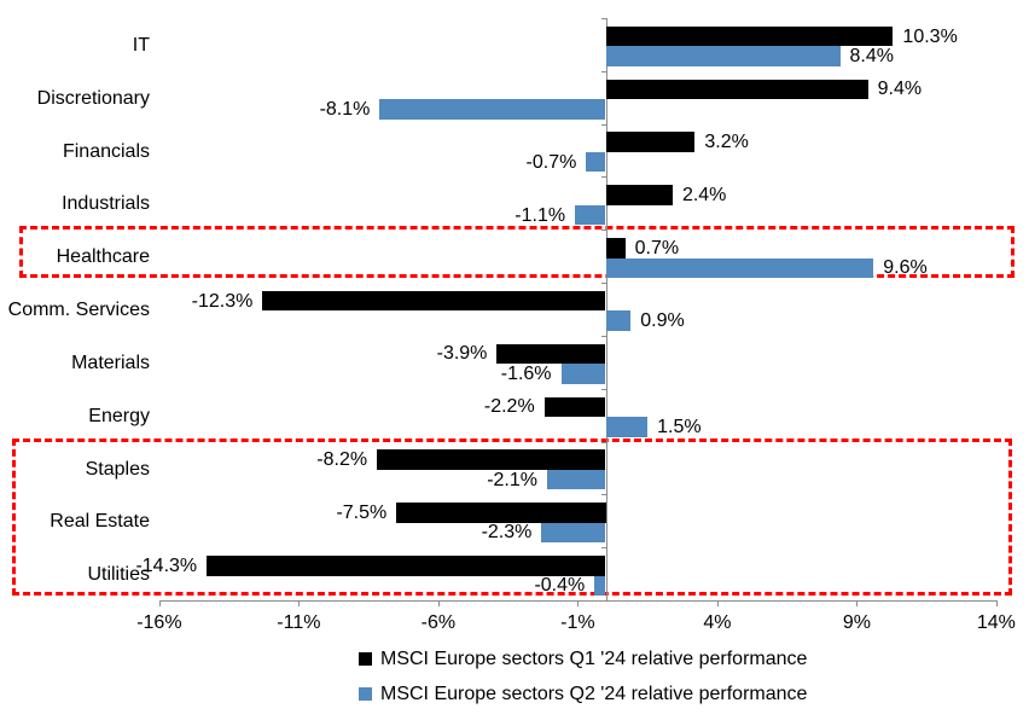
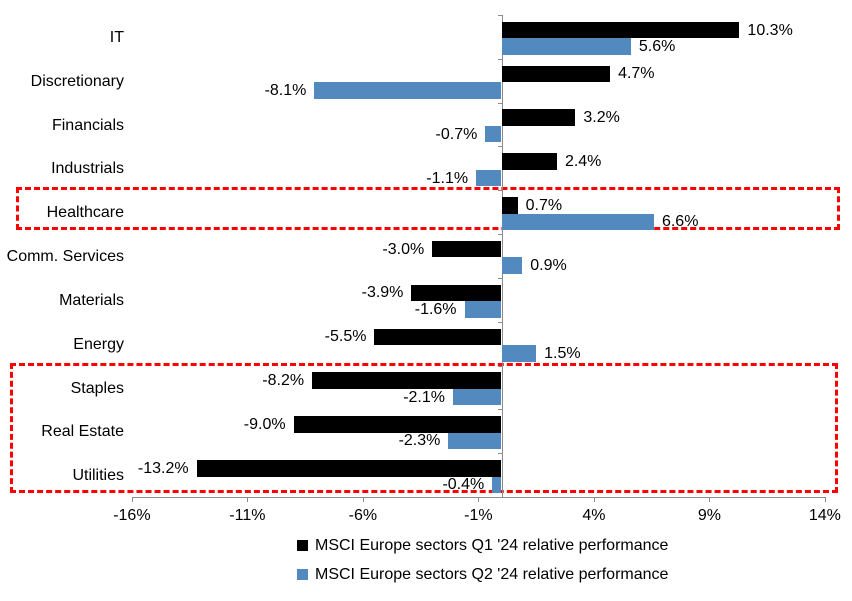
MSCI Europe sectors Q2 '24 relative performance/IT: 8.4% -> 5.6%
MSCI Europe sectors Q1 '24 relative performance/Discretionary: 9.4% -> 4.7%
MSCI Europe sectors Q2 '24 relative performance/Healthcare: 9.6% -> 6.6%
MSCI Europe sectors Q1 '24 relative performance/Comm. Services: -12.3% -> -3.0%
MSCI Europe sectors Q1 '24 relative performance/Energy: -2.2% -> -5.5%
MSCI Europe sectors Q1 '24 relative performance/Real Estate: -7.5% -> -9.0%
MSCI Europe sectors Q1 '24 relative performance/Utilities: -14.3% -> -13.2%
